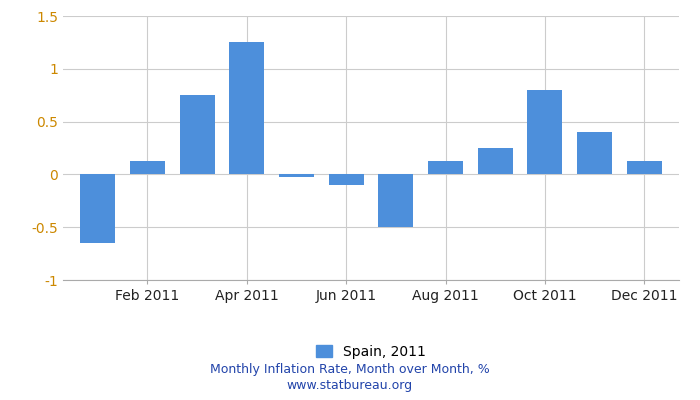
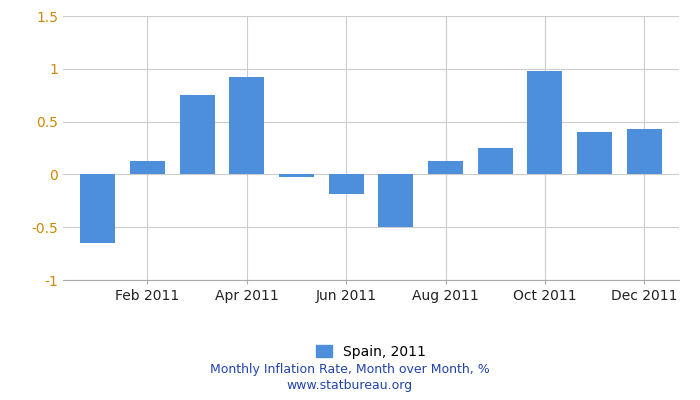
Apr 2011: 1.25 -> 0.92
Jun 2011: -0.10 -> -0.19
Oct 2011: 0.80 -> 0.98
Dec 2011: 0.13 -> 0.43
